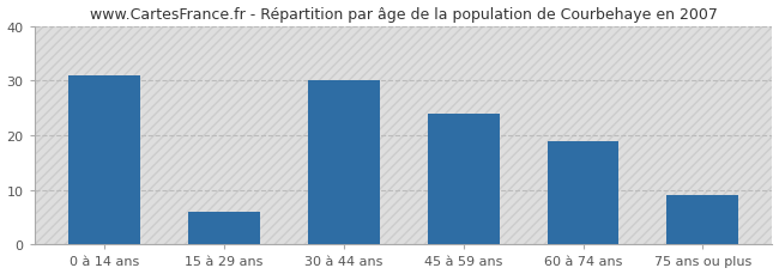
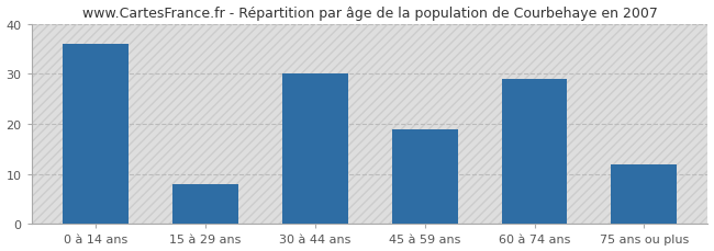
0 à 14 ans: 31 -> 36
15 à 29 ans: 6 -> 8
45 à 59 ans: 24 -> 19
60 à 74 ans: 19 -> 29
75 ans ou plus: 9 -> 12
